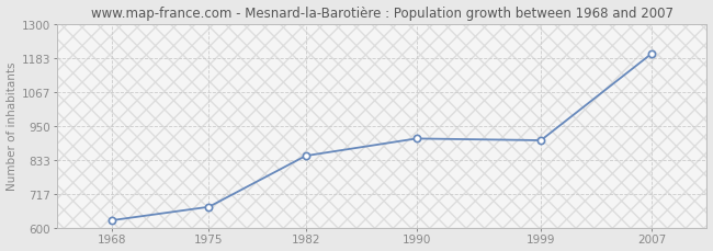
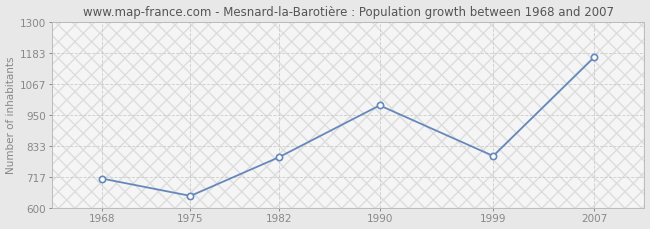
1968: 626 -> 710
1975: 672 -> 645
1982: 847 -> 790
1990: 906 -> 985
1999: 900 -> 795
2007: 1197 -> 1165
